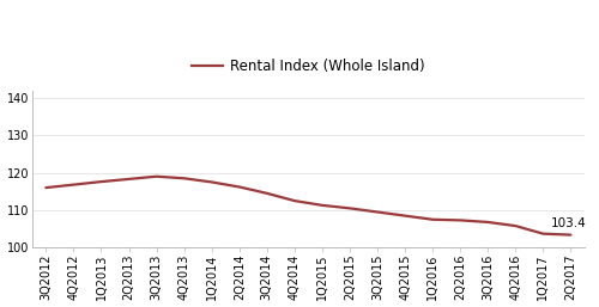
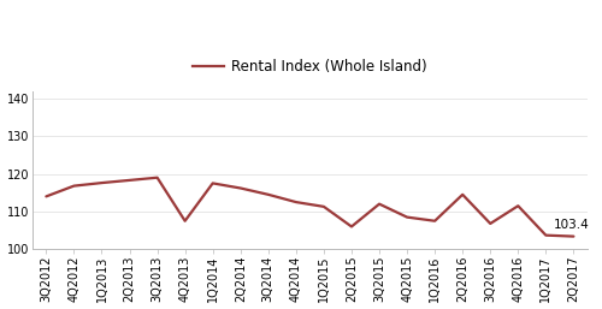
3Q2012: 116.0 -> 114.0
4Q2013: 118.5 -> 107.5
2Q2015: 110.5 -> 106.0
3Q2015: 109.5 -> 112.0
2Q2016: 107.3 -> 114.5
4Q2016: 105.8 -> 111.5
